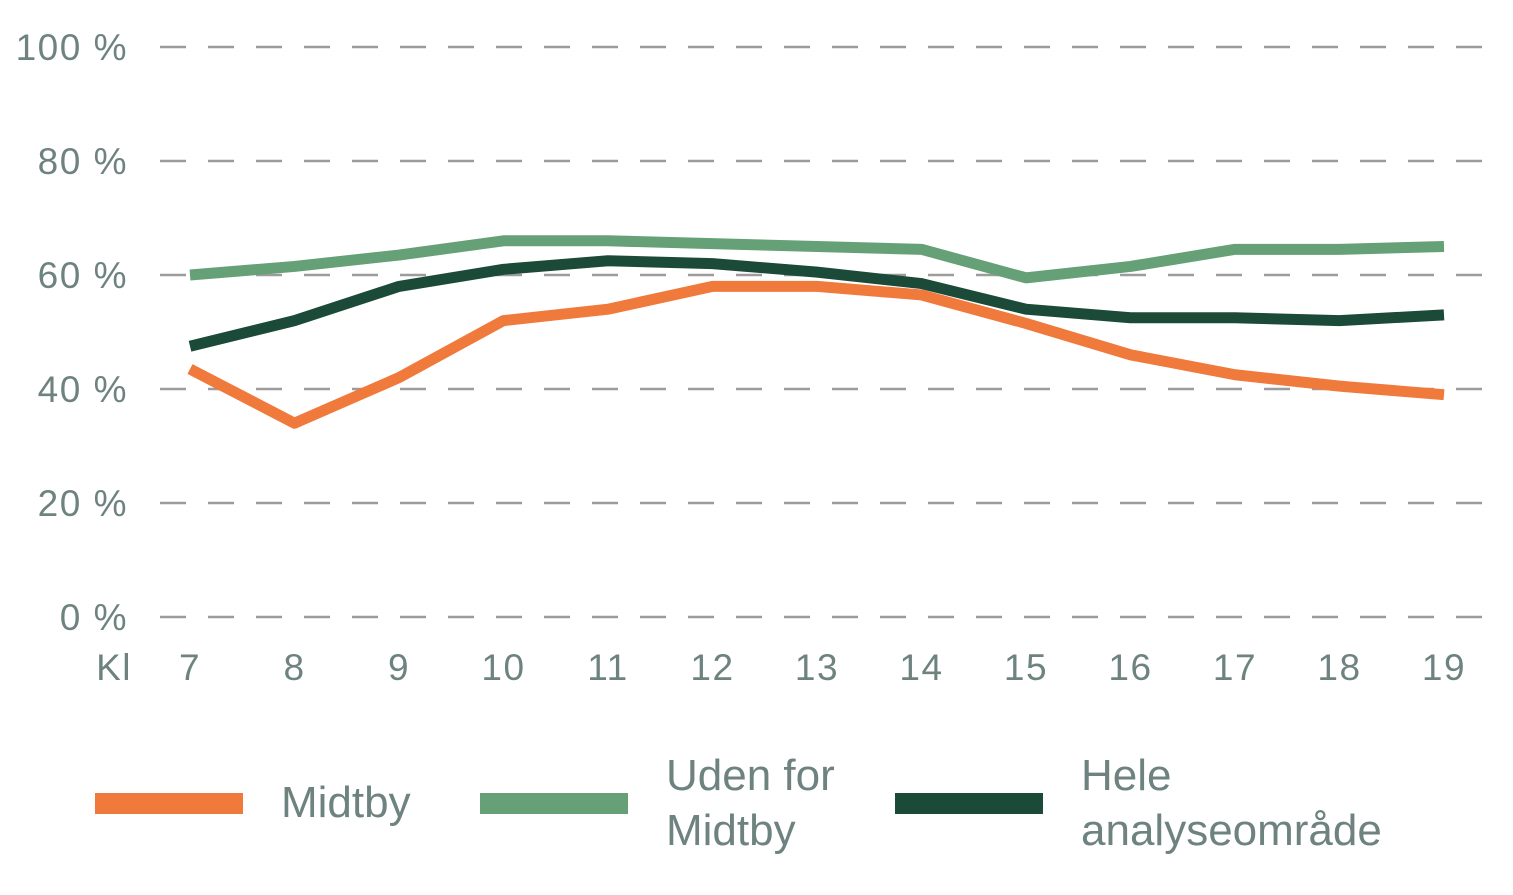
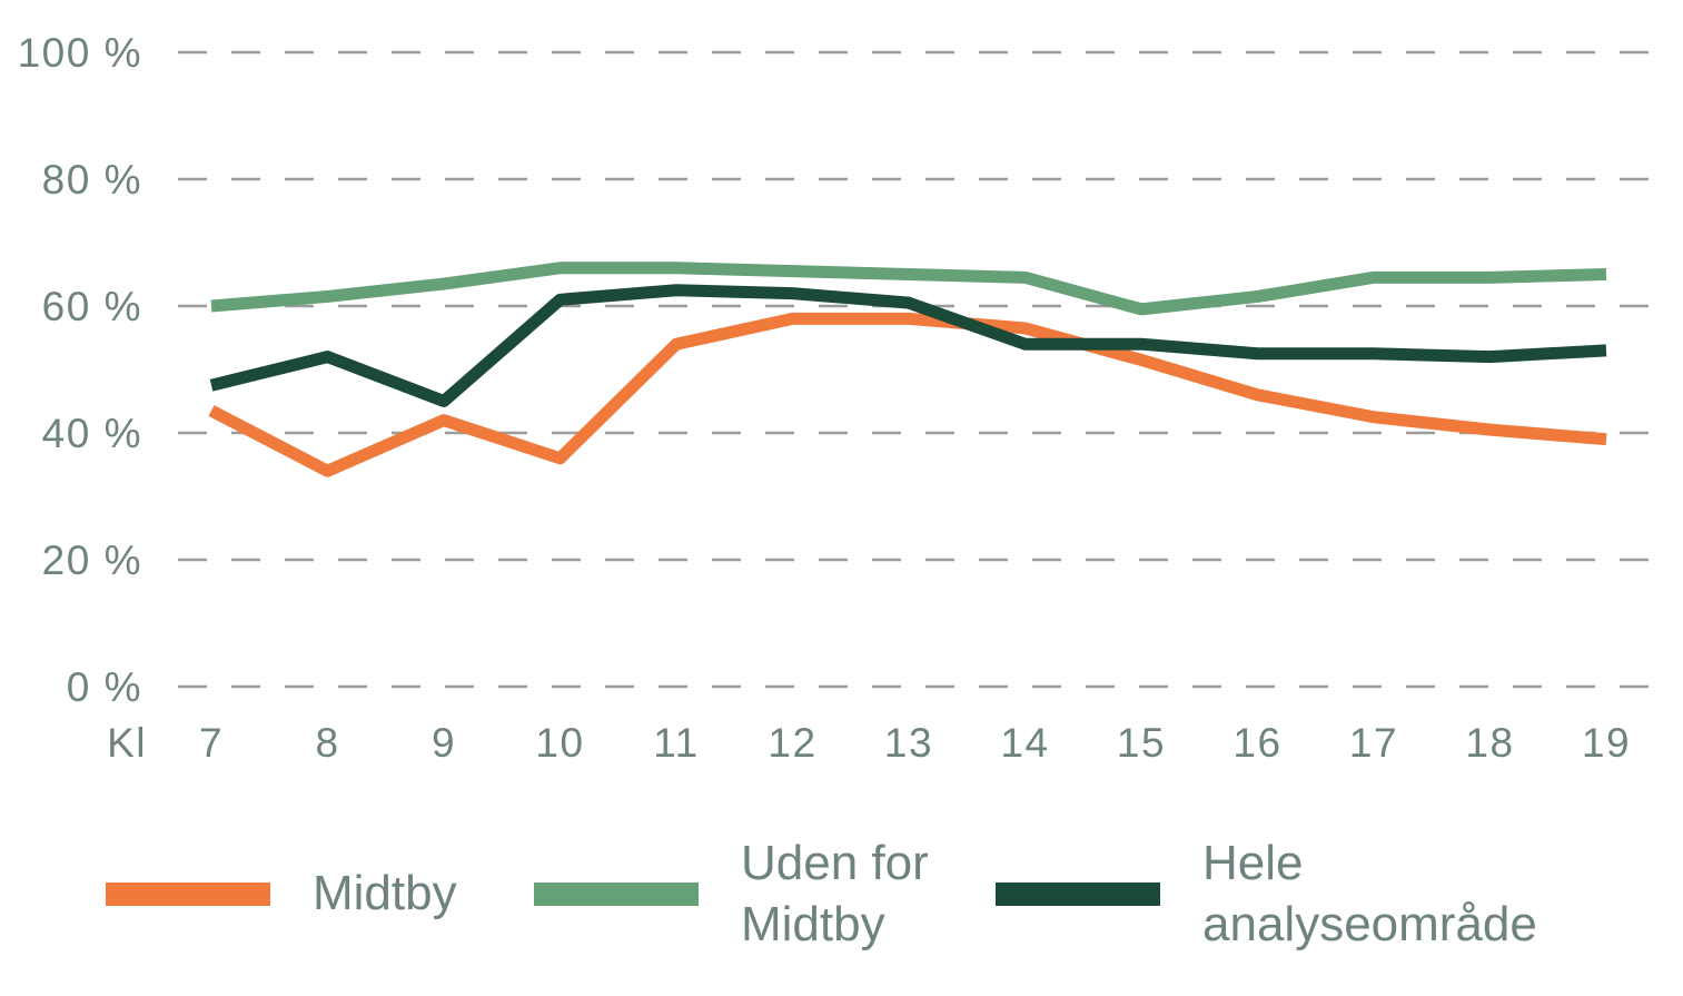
Hele analyseområde/9: 58% -> 45%
Midtby/10: 52% -> 36%
Hele analyseområde/14: 58% -> 54%
